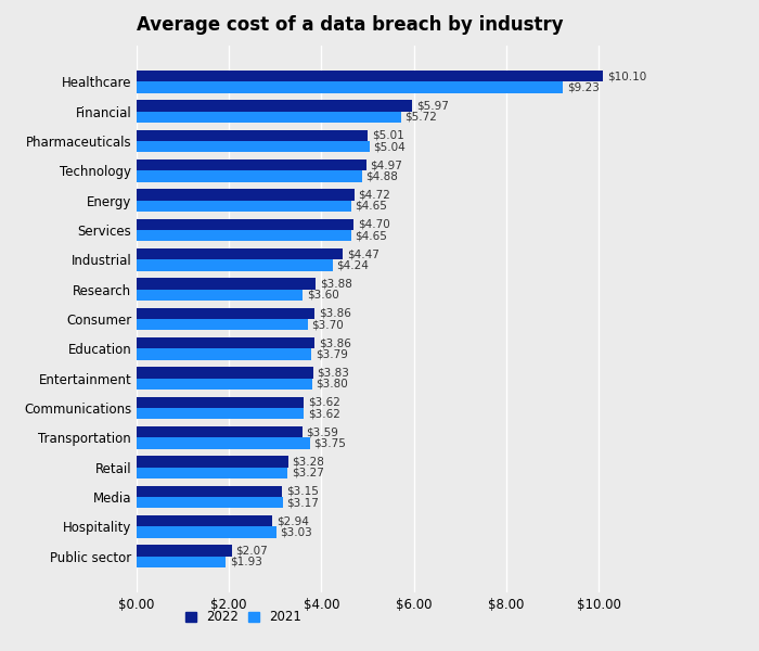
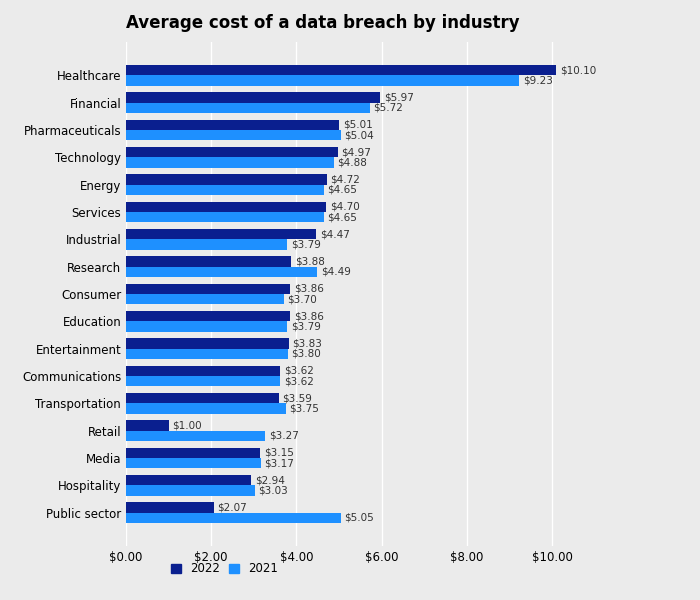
2021/Industrial: $4.24 -> $3.79
2021/Research: $3.60 -> $4.49
2022/Retail: $3.28 -> $1.00
2021/Public sector: $1.93 -> $5.05
